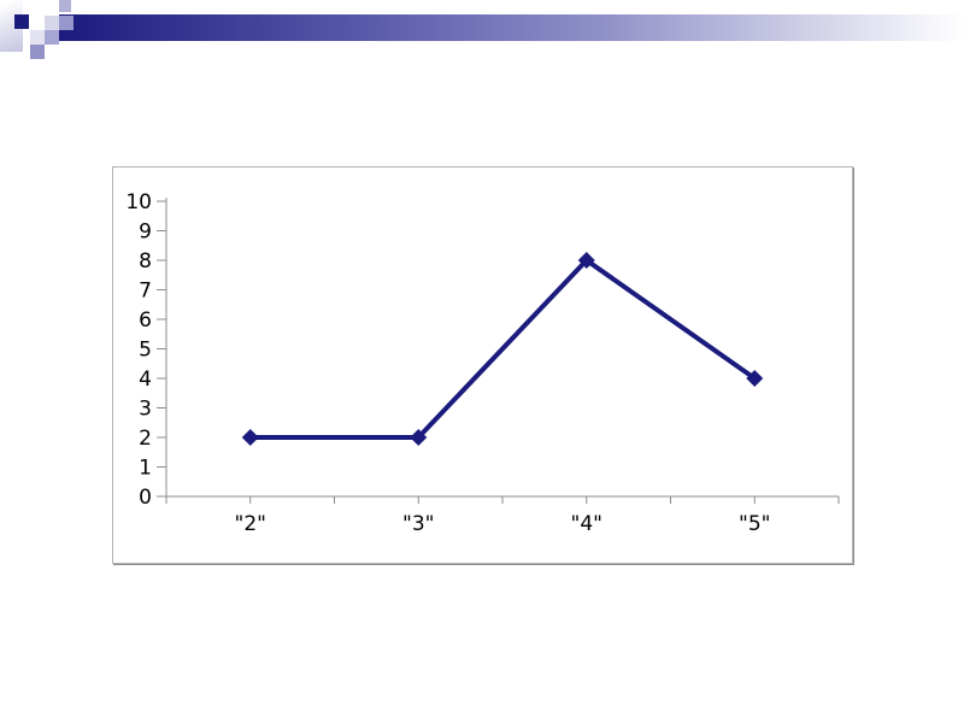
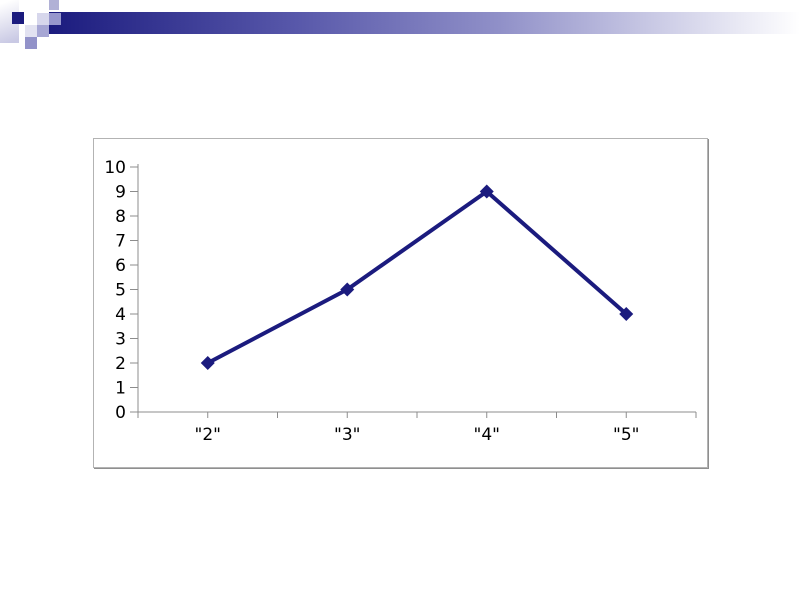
"3": 2 -> 5
"4": 8 -> 9
